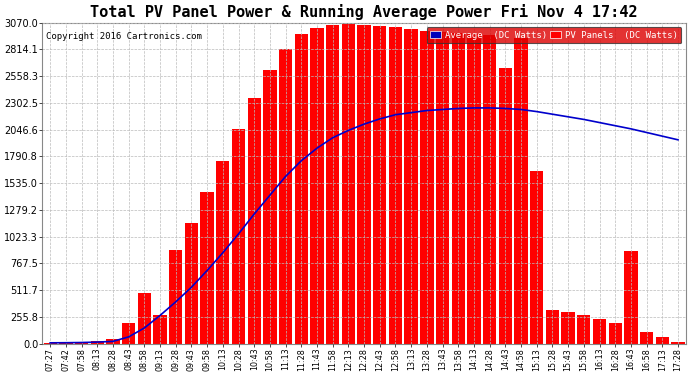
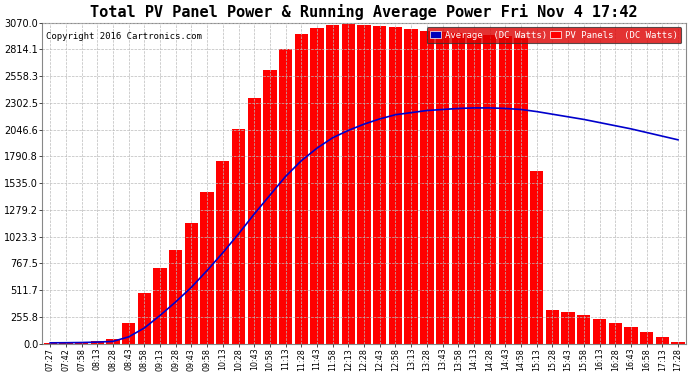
PV Panels (DC Watts)/09:13: 270 -> 720
PV Panels (DC Watts)/14:43: 2640 -> 2940
PV Panels (DC Watts)/16:43: 890 -> 160
